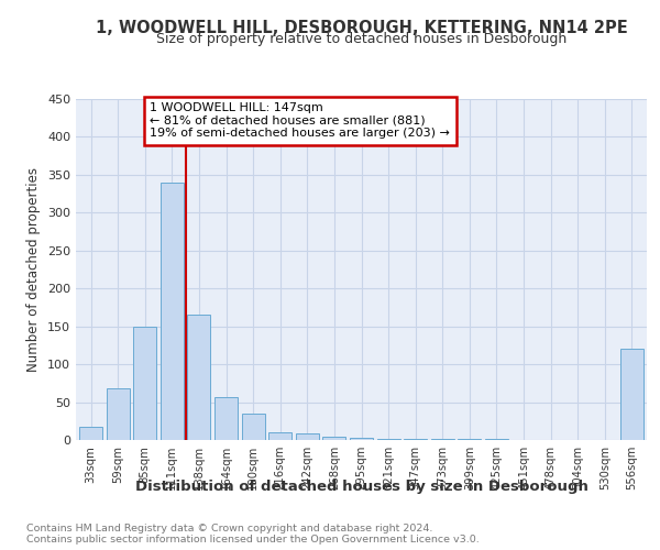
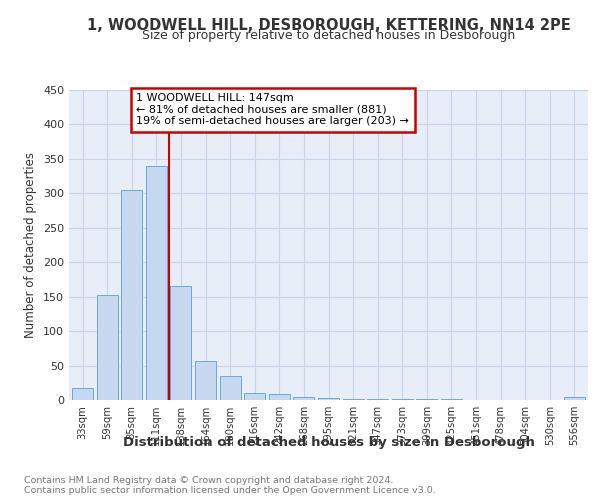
59sqm: 68 -> 153
85sqm: 150 -> 305
556sqm: 120 -> 4
